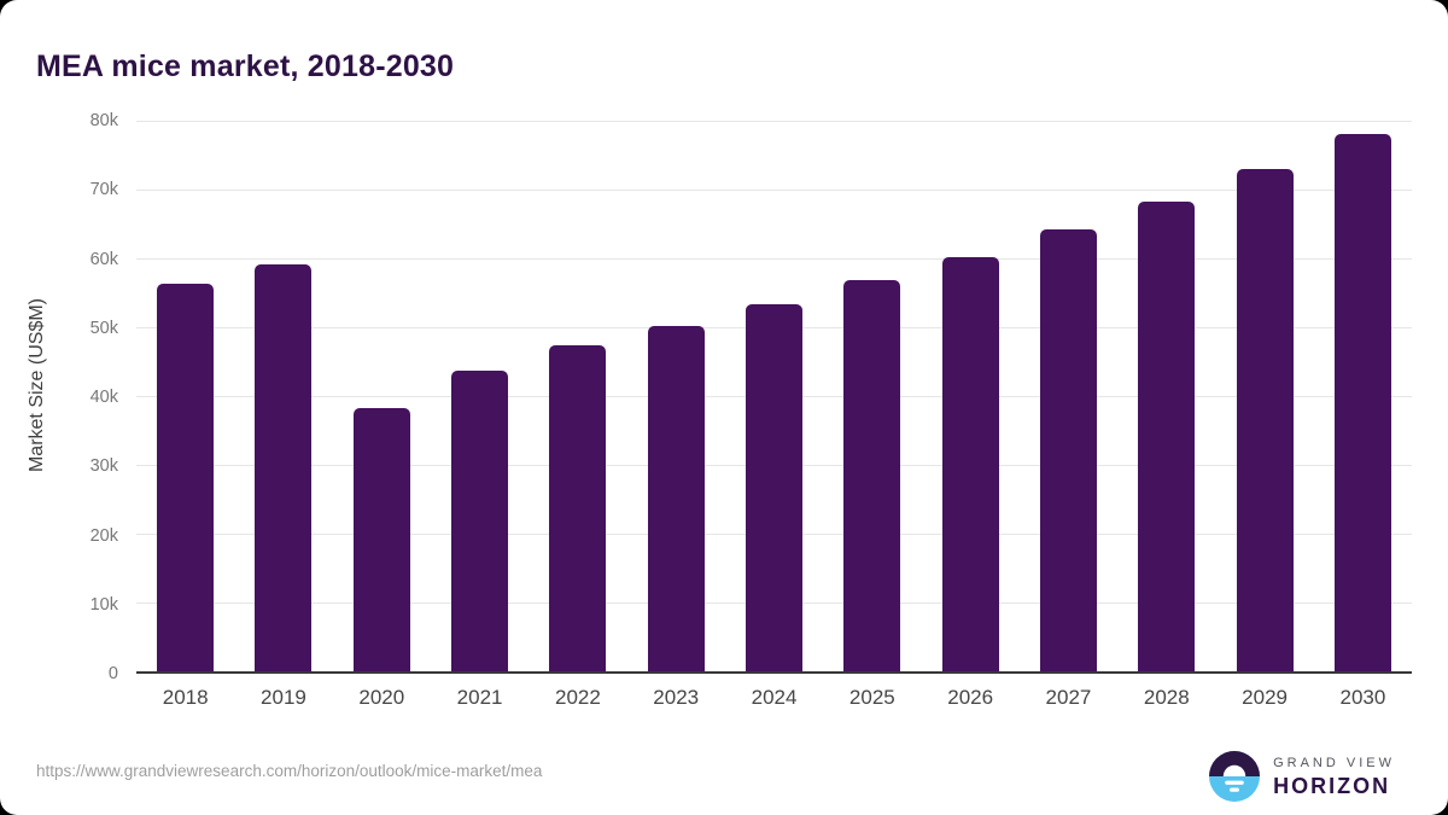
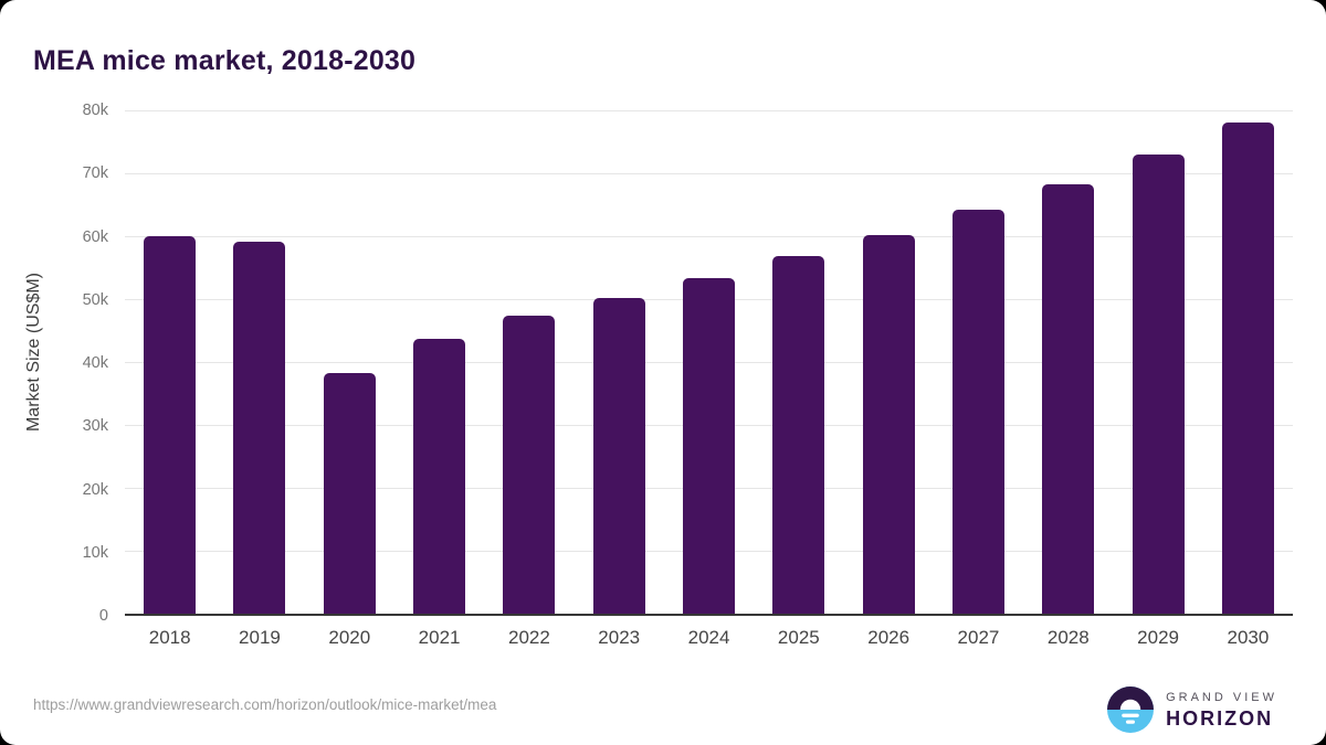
2018: 56k -> 60k
